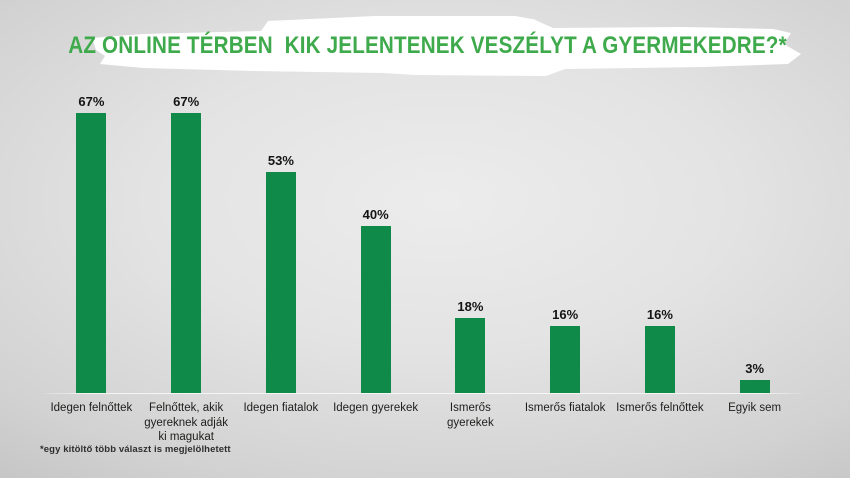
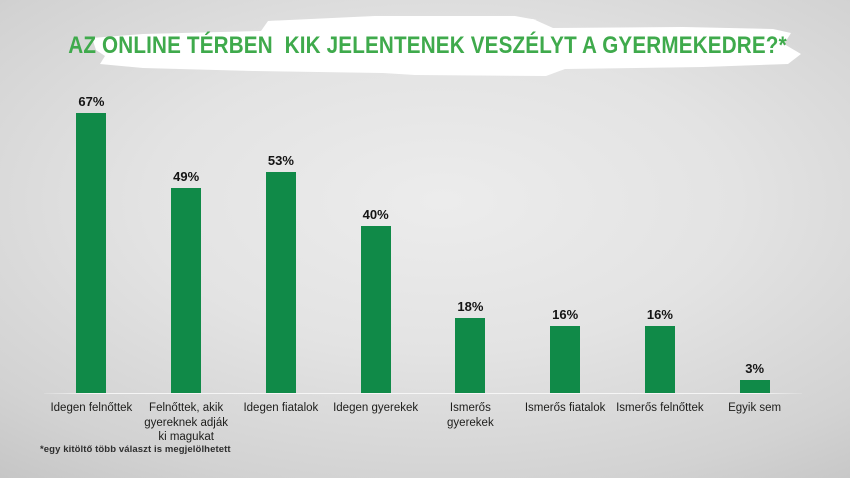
Felnőttek, akik gyereknek adják ki magukat: 67% -> 49%
